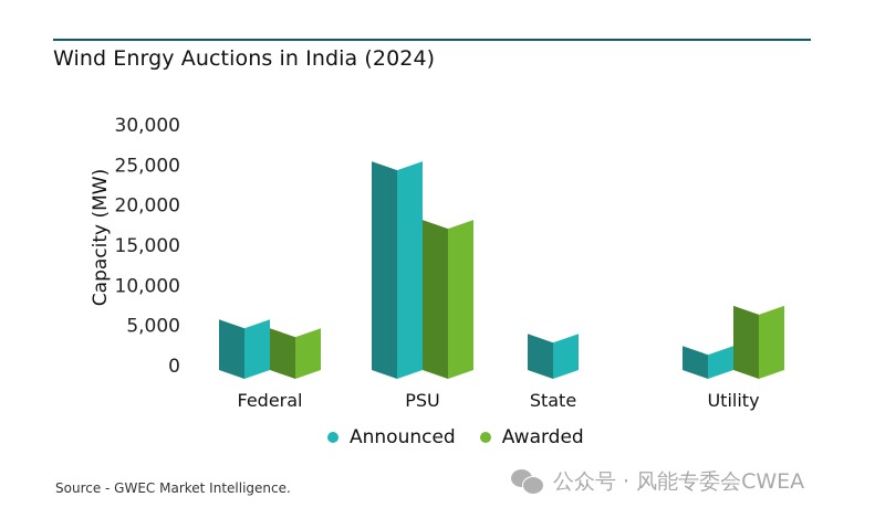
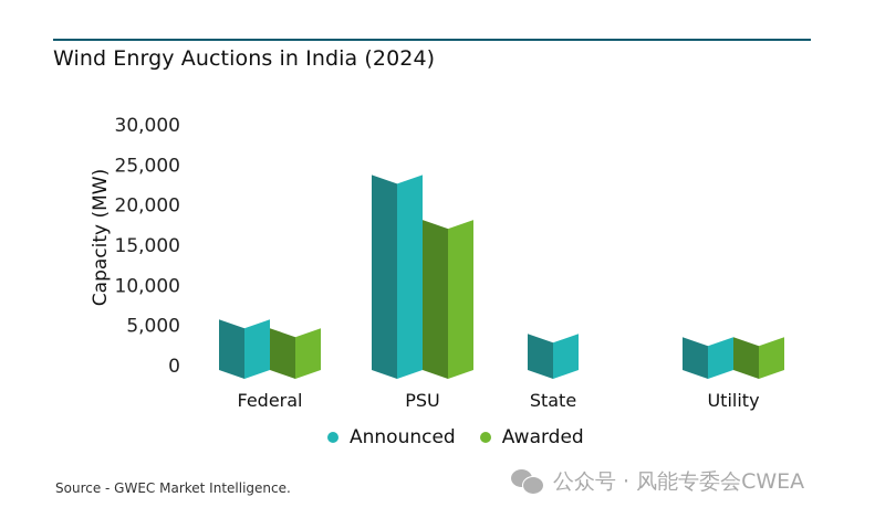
Announced/PSU: 26000 -> 24000
Announced/Utility: 3000 -> 4000
Awarded/Utility: 8000 -> 4000
